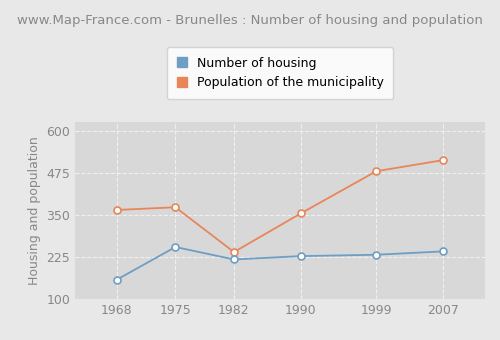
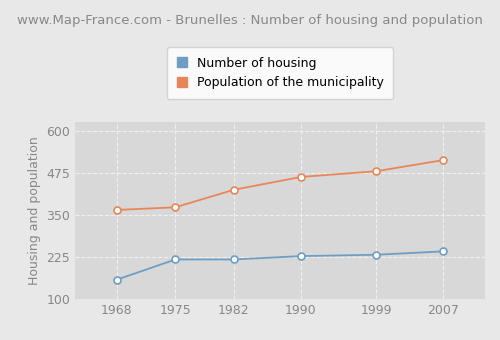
Number of housing/1975: 255 -> 218
Population of the municipality/1982: 240 -> 425
Population of the municipality/1990: 355 -> 463
